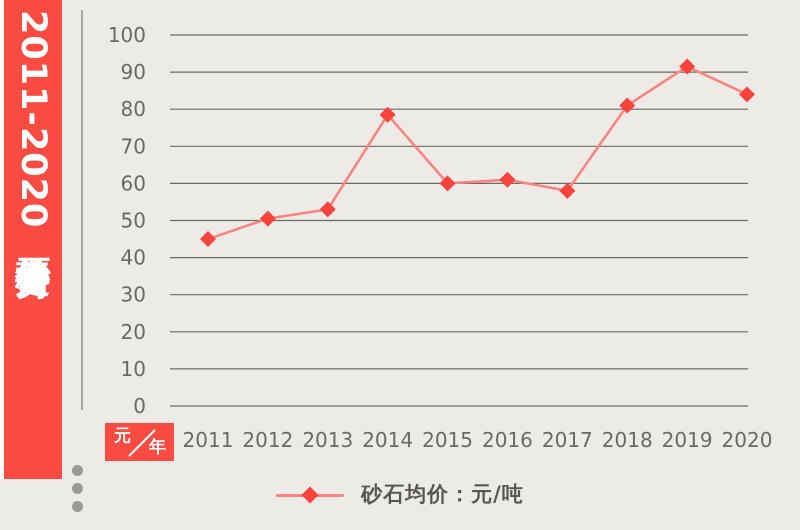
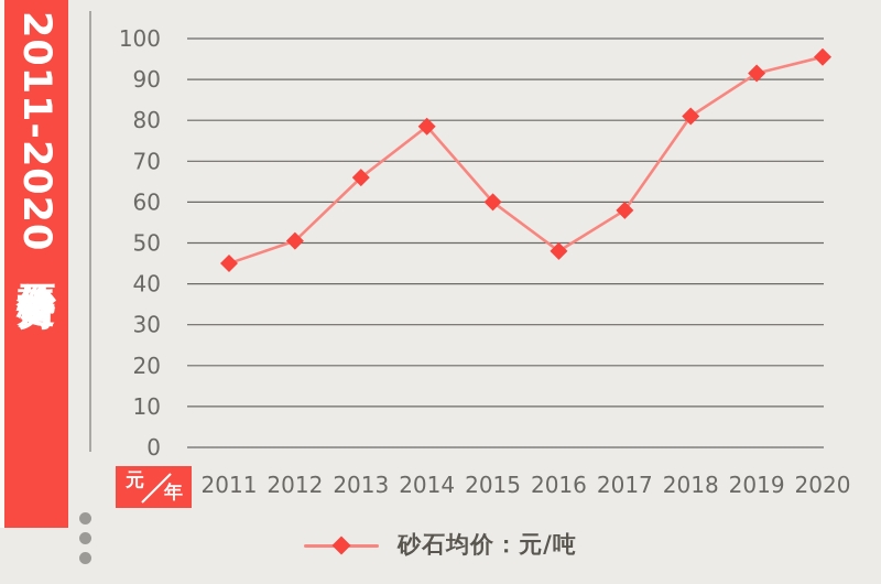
2013: 53 -> 66
2016: 61 -> 48
2020: 84 -> 96
